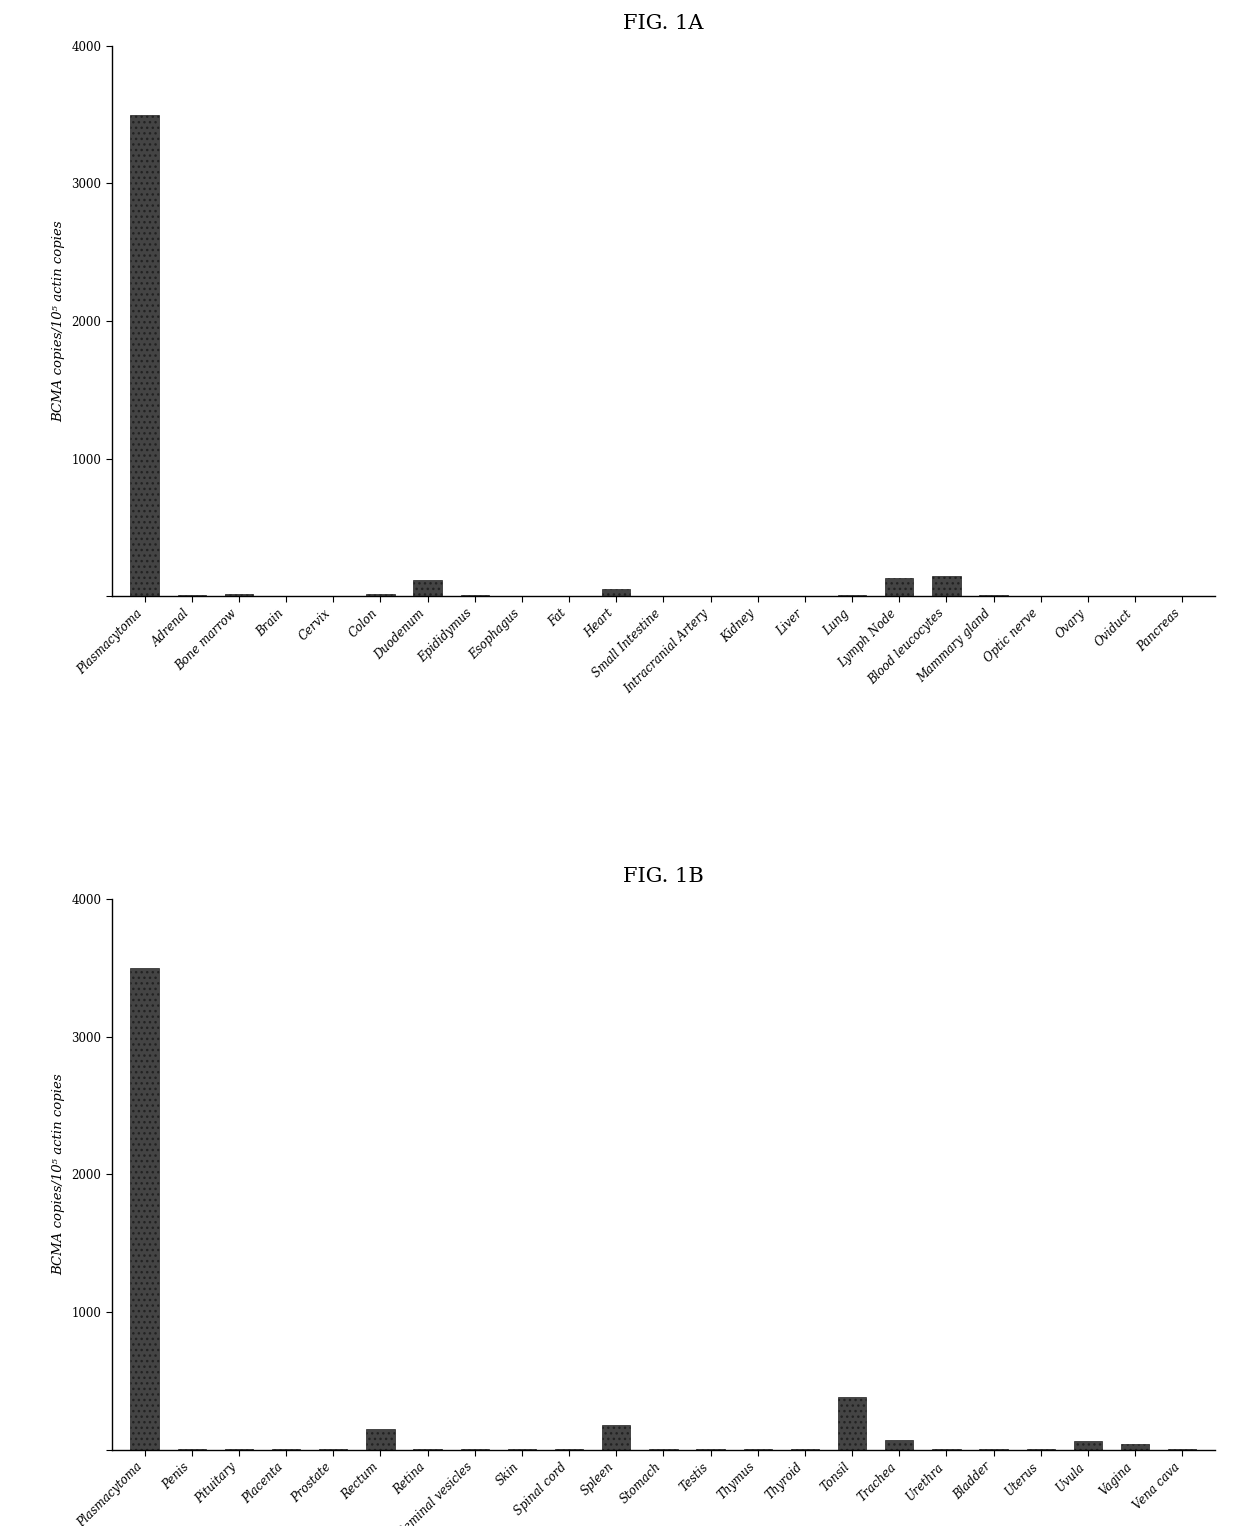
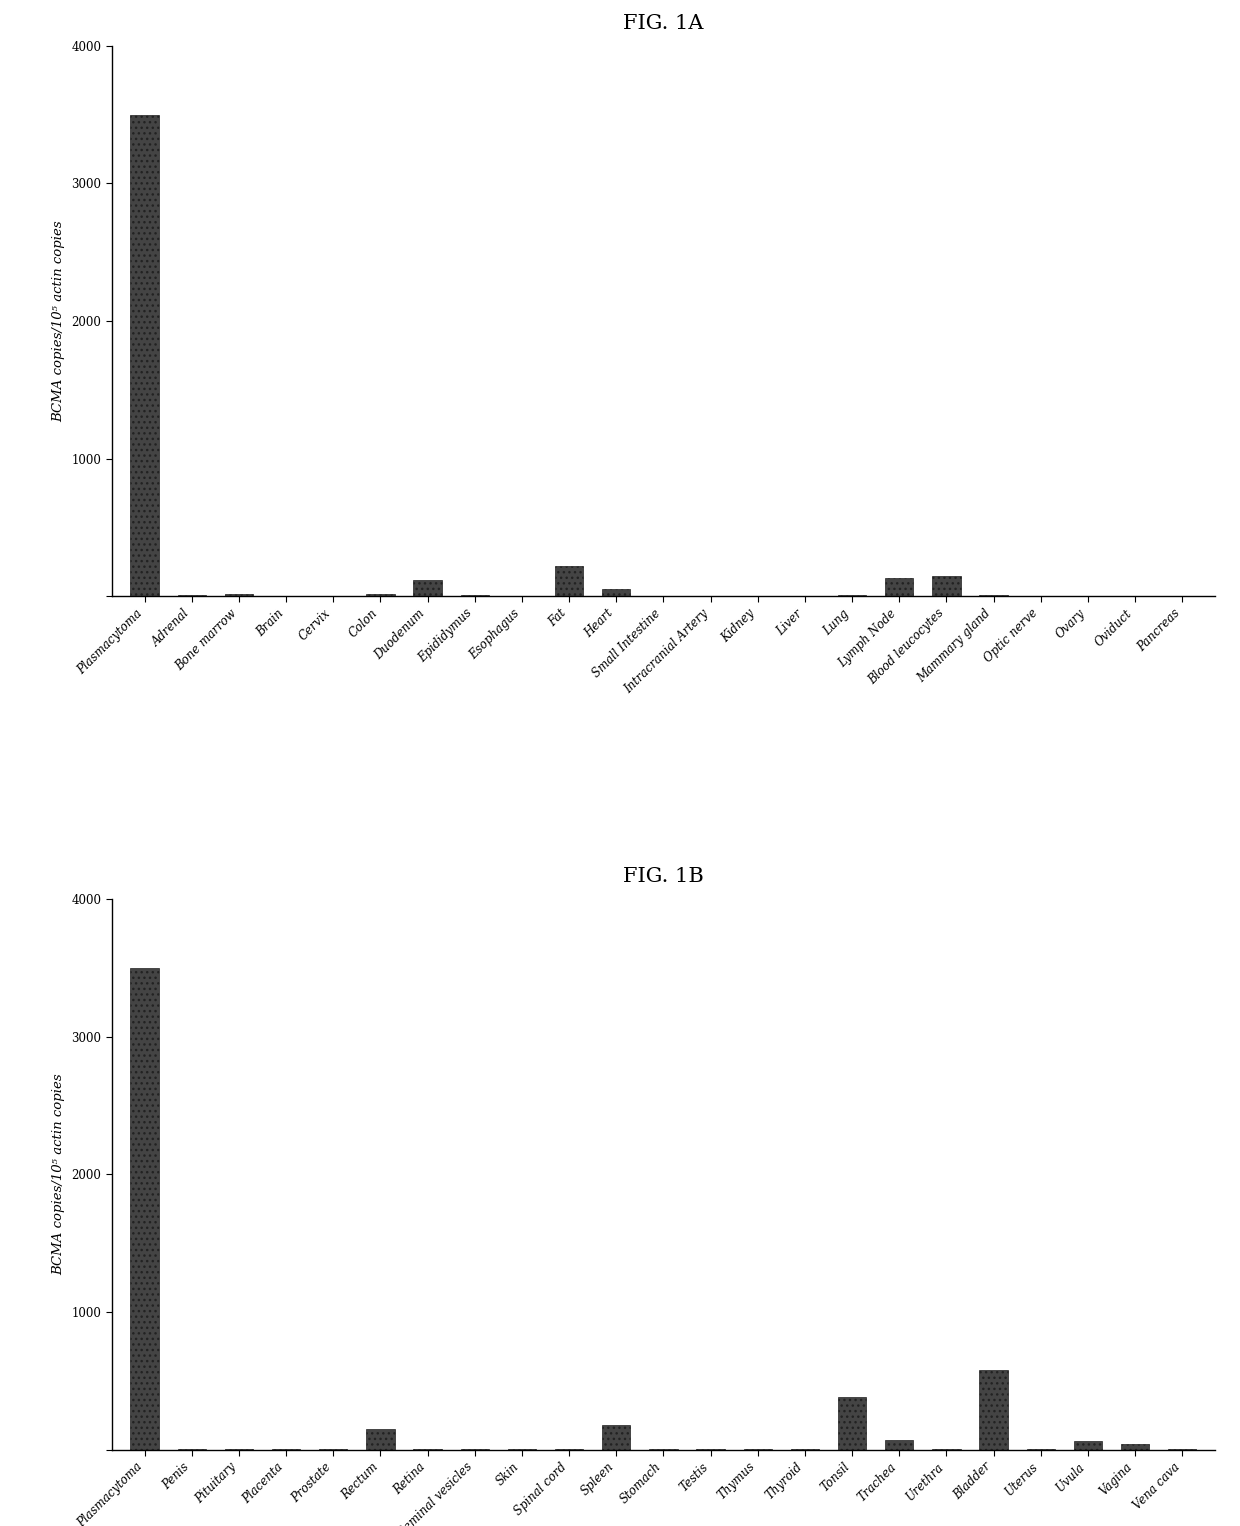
FIG. 1A/Fat: 0 -> 220
FIG. 1B/Bladder: 0 -> 580
